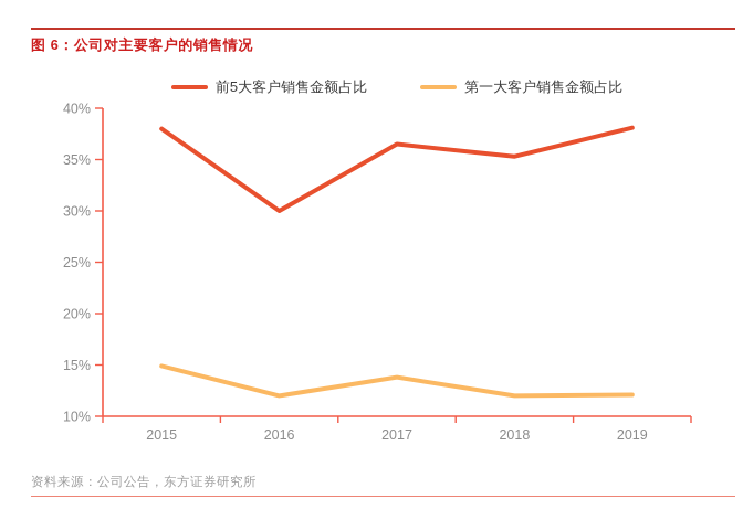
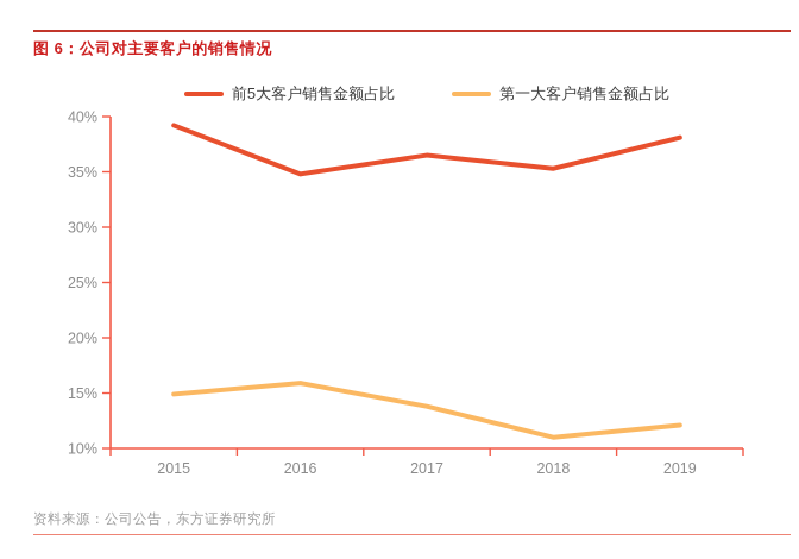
前5大客户销售金额占比/2015: 38% -> 39%
前5大客户销售金额占比/2016: 30% -> 35%
第一大客户销售金额占比/2016: 12% -> 16%
第一大客户销售金额占比/2018: 12% -> 11%
